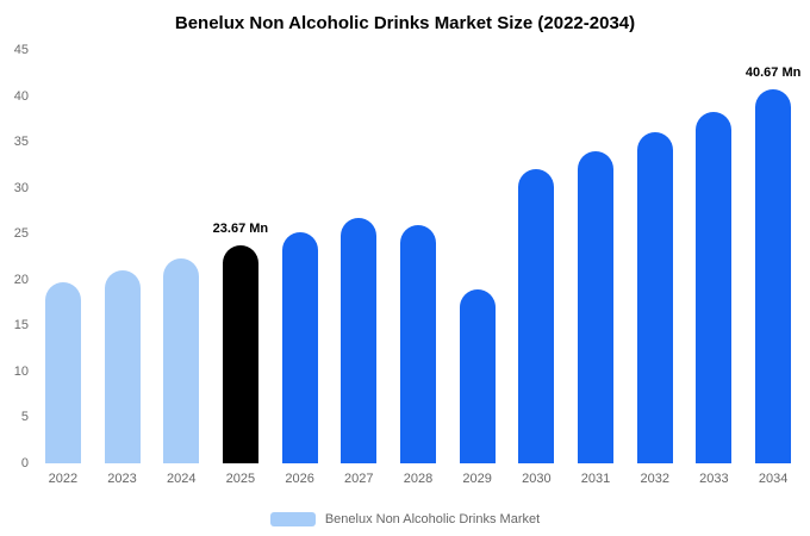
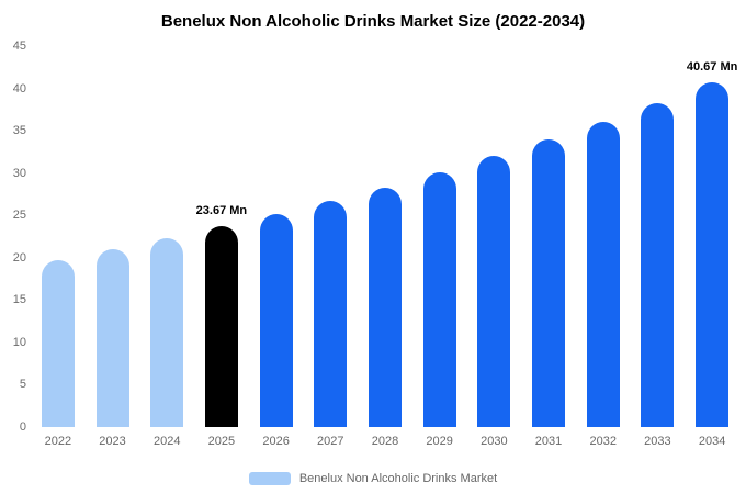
2028: 26 -> 28
2029: 19 -> 30
